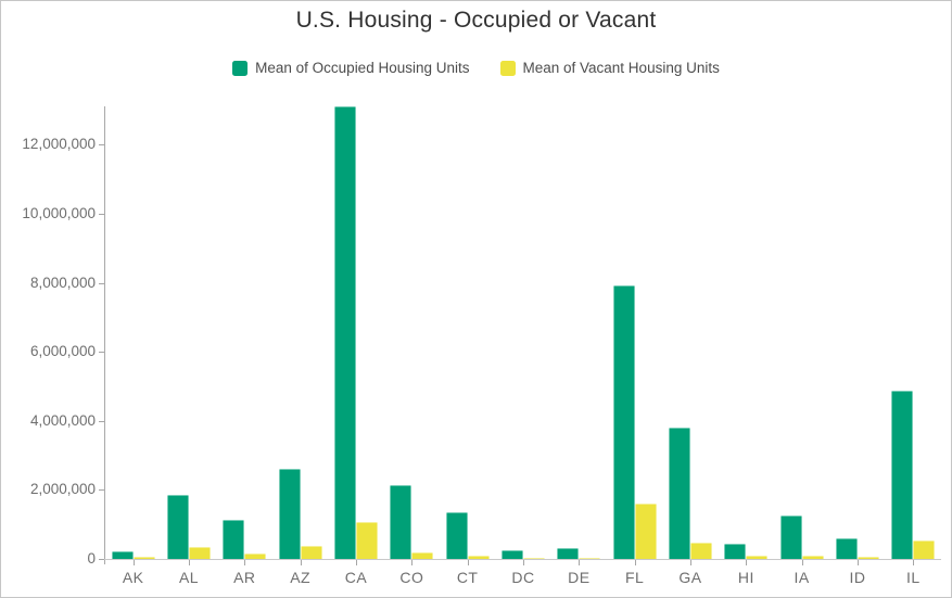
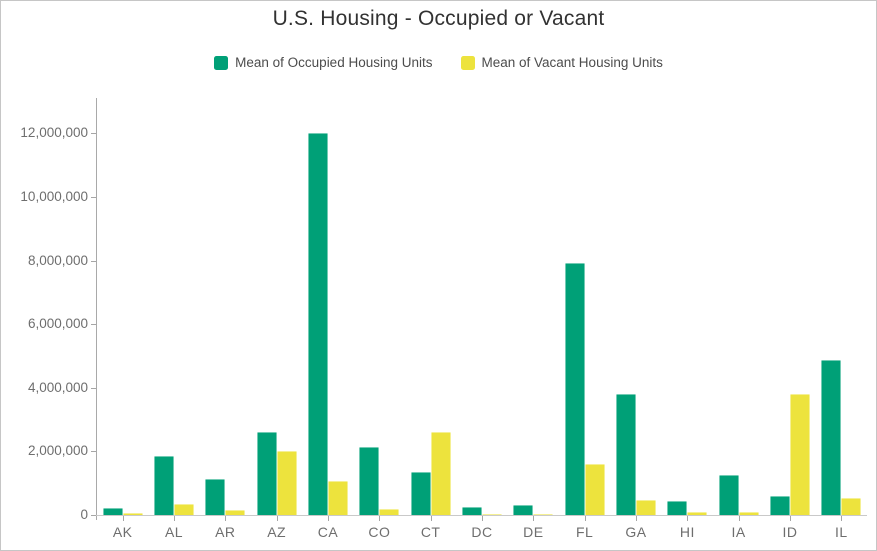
Mean of Vacant Housing Units/AZ: 400000 -> 2000000
Mean of Occupied Housing Units/CA: 13100000 -> 12000000
Mean of Vacant Housing Units/CT: 100000 -> 2600000
Mean of Vacant Housing Units/ID: 100000 -> 3800000
